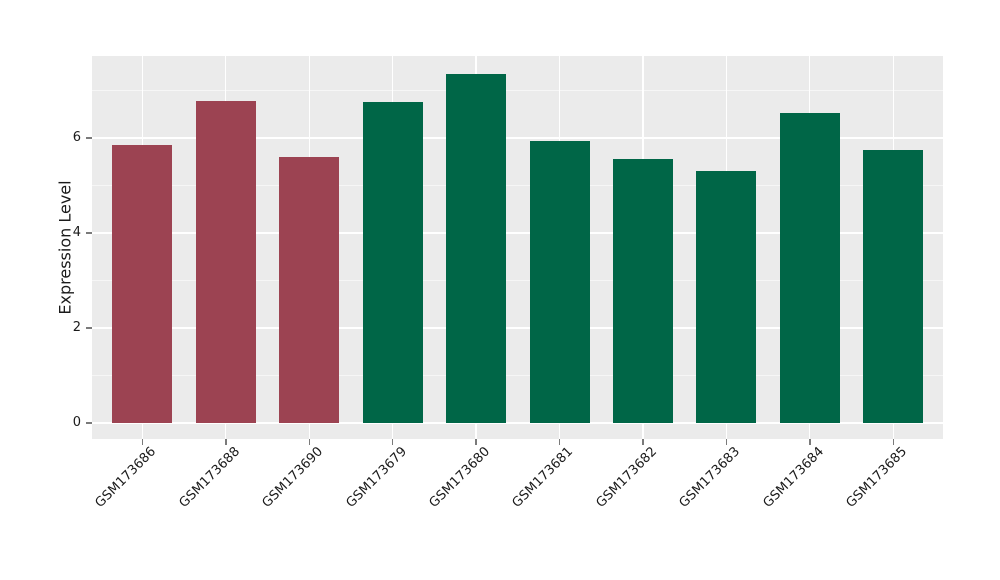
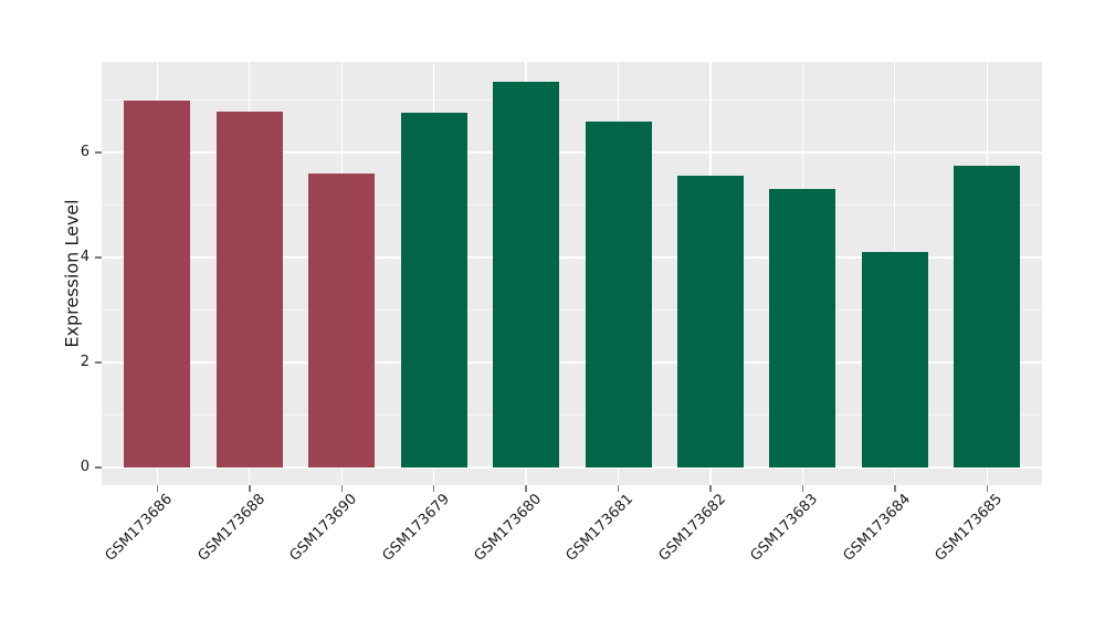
GSM173686: 5.9 -> 7.0
GSM173681: 5.9 -> 6.6
GSM173684: 6.5 -> 4.1
